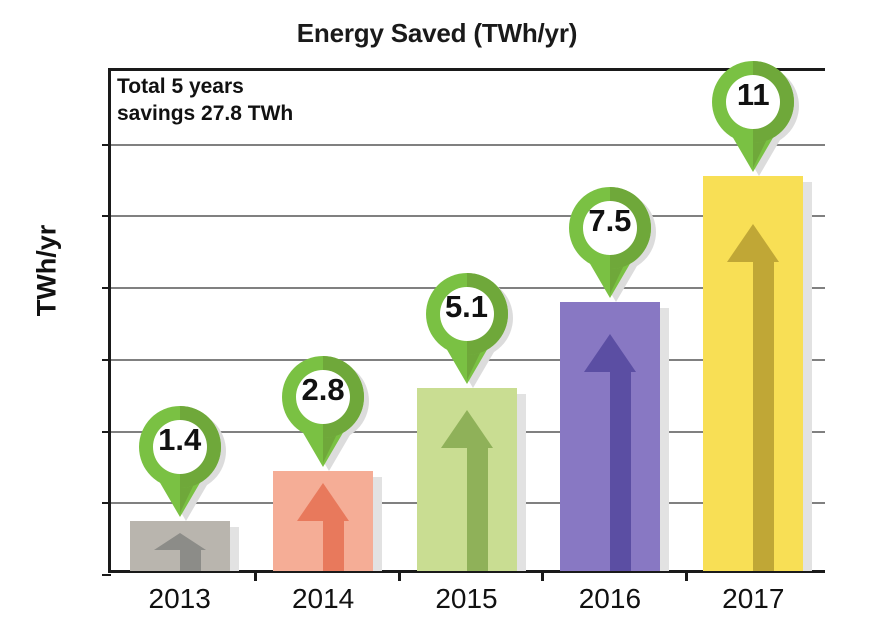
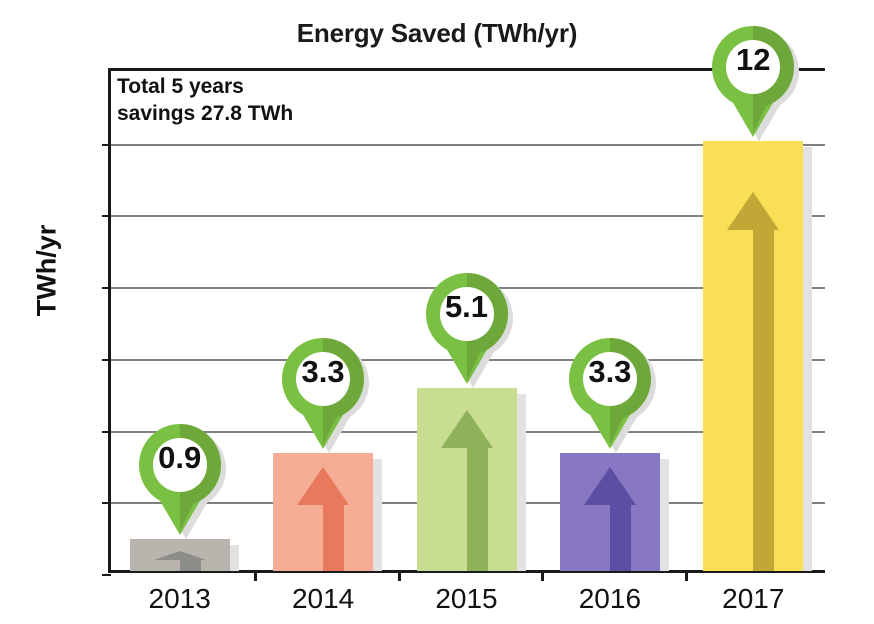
2013: 1.4 -> 0.9
2014: 2.8 -> 3.3
2016: 7.5 -> 3.3
2017: 11 -> 12
